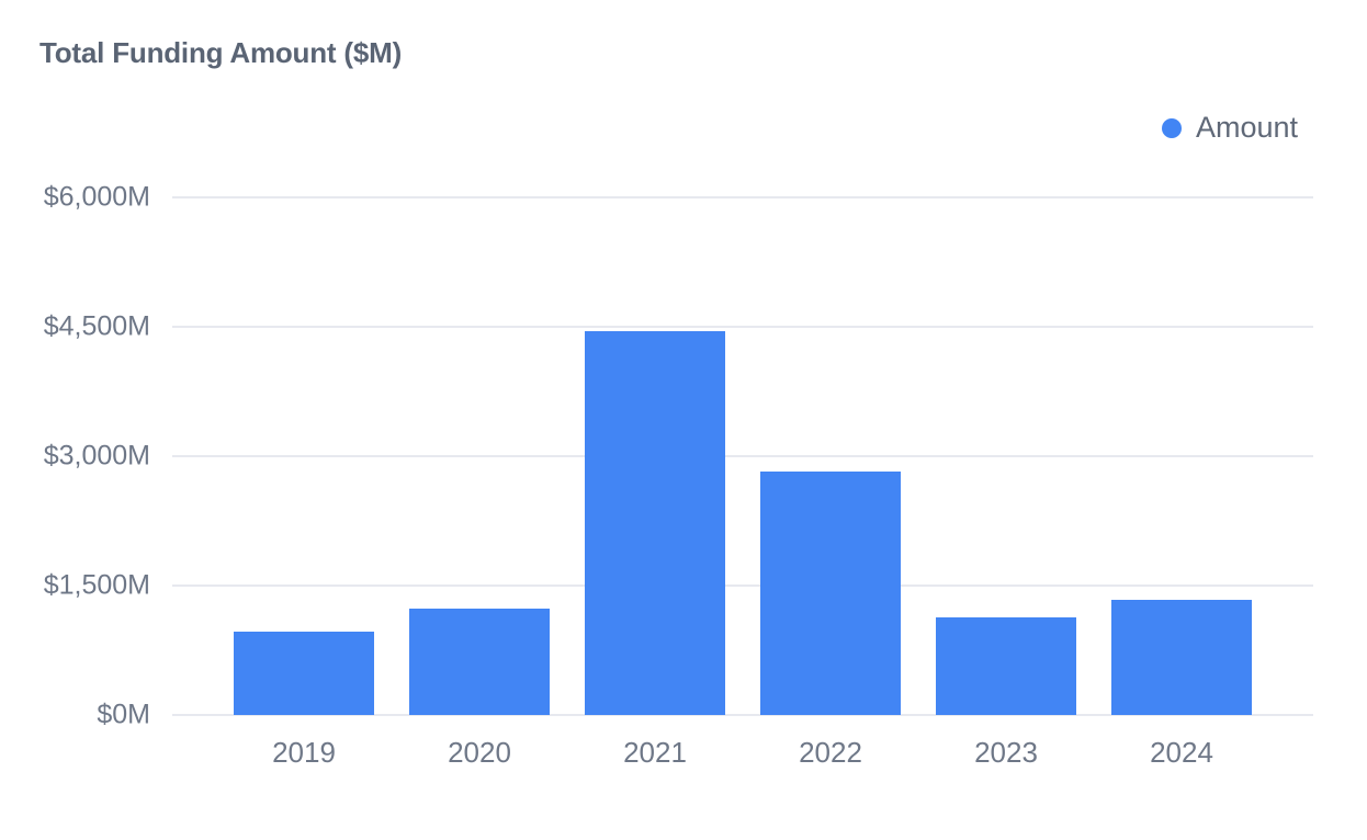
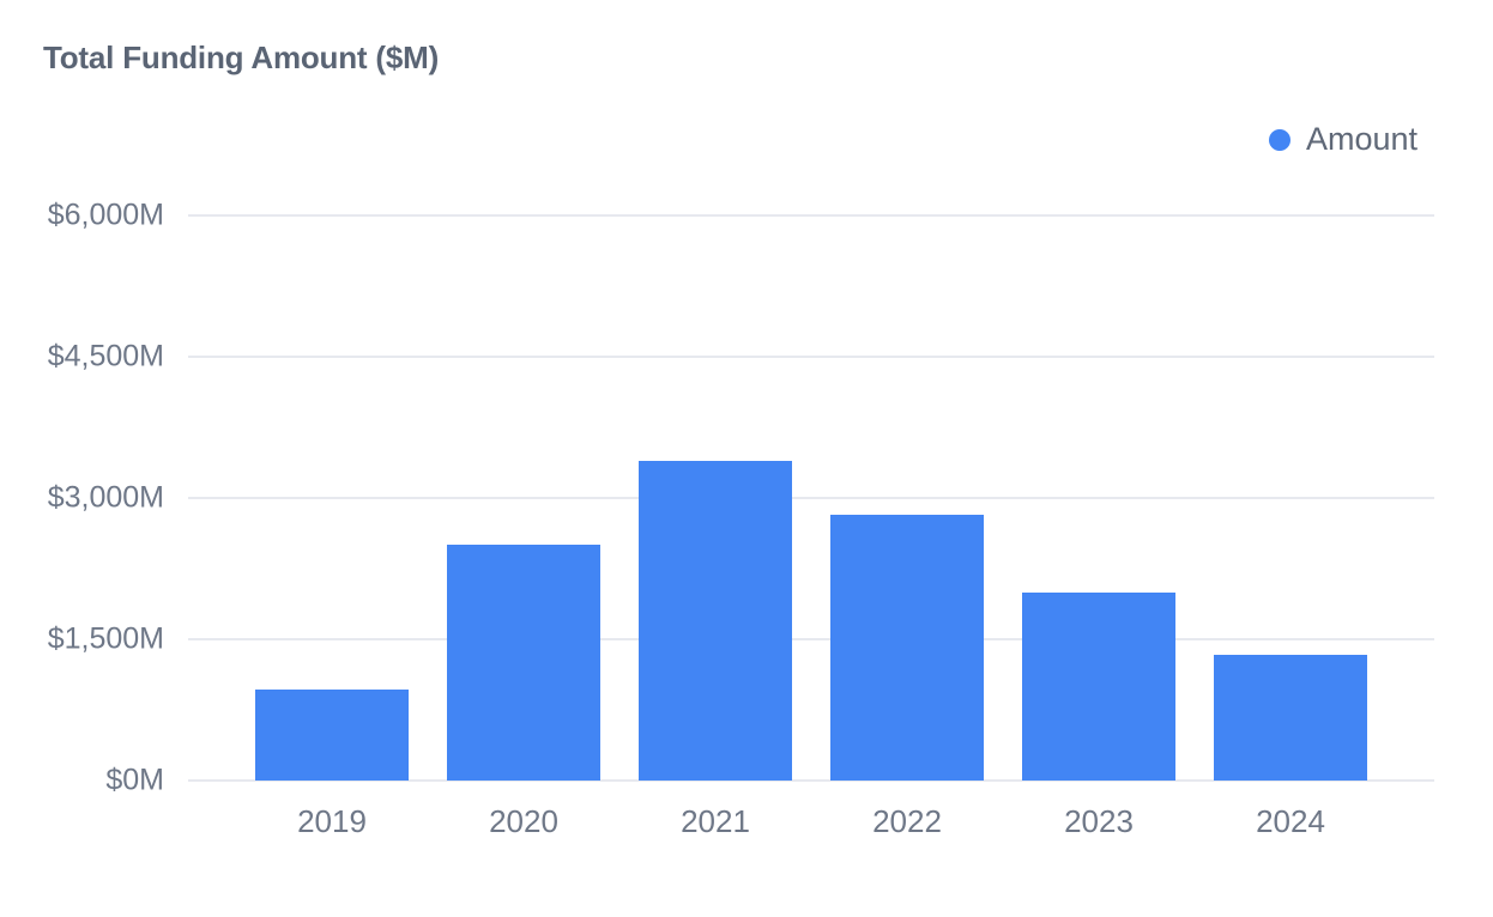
2020: $1200M -> $2500M
2021: $4400M -> $3400M
2023: $1100M -> $2000M
